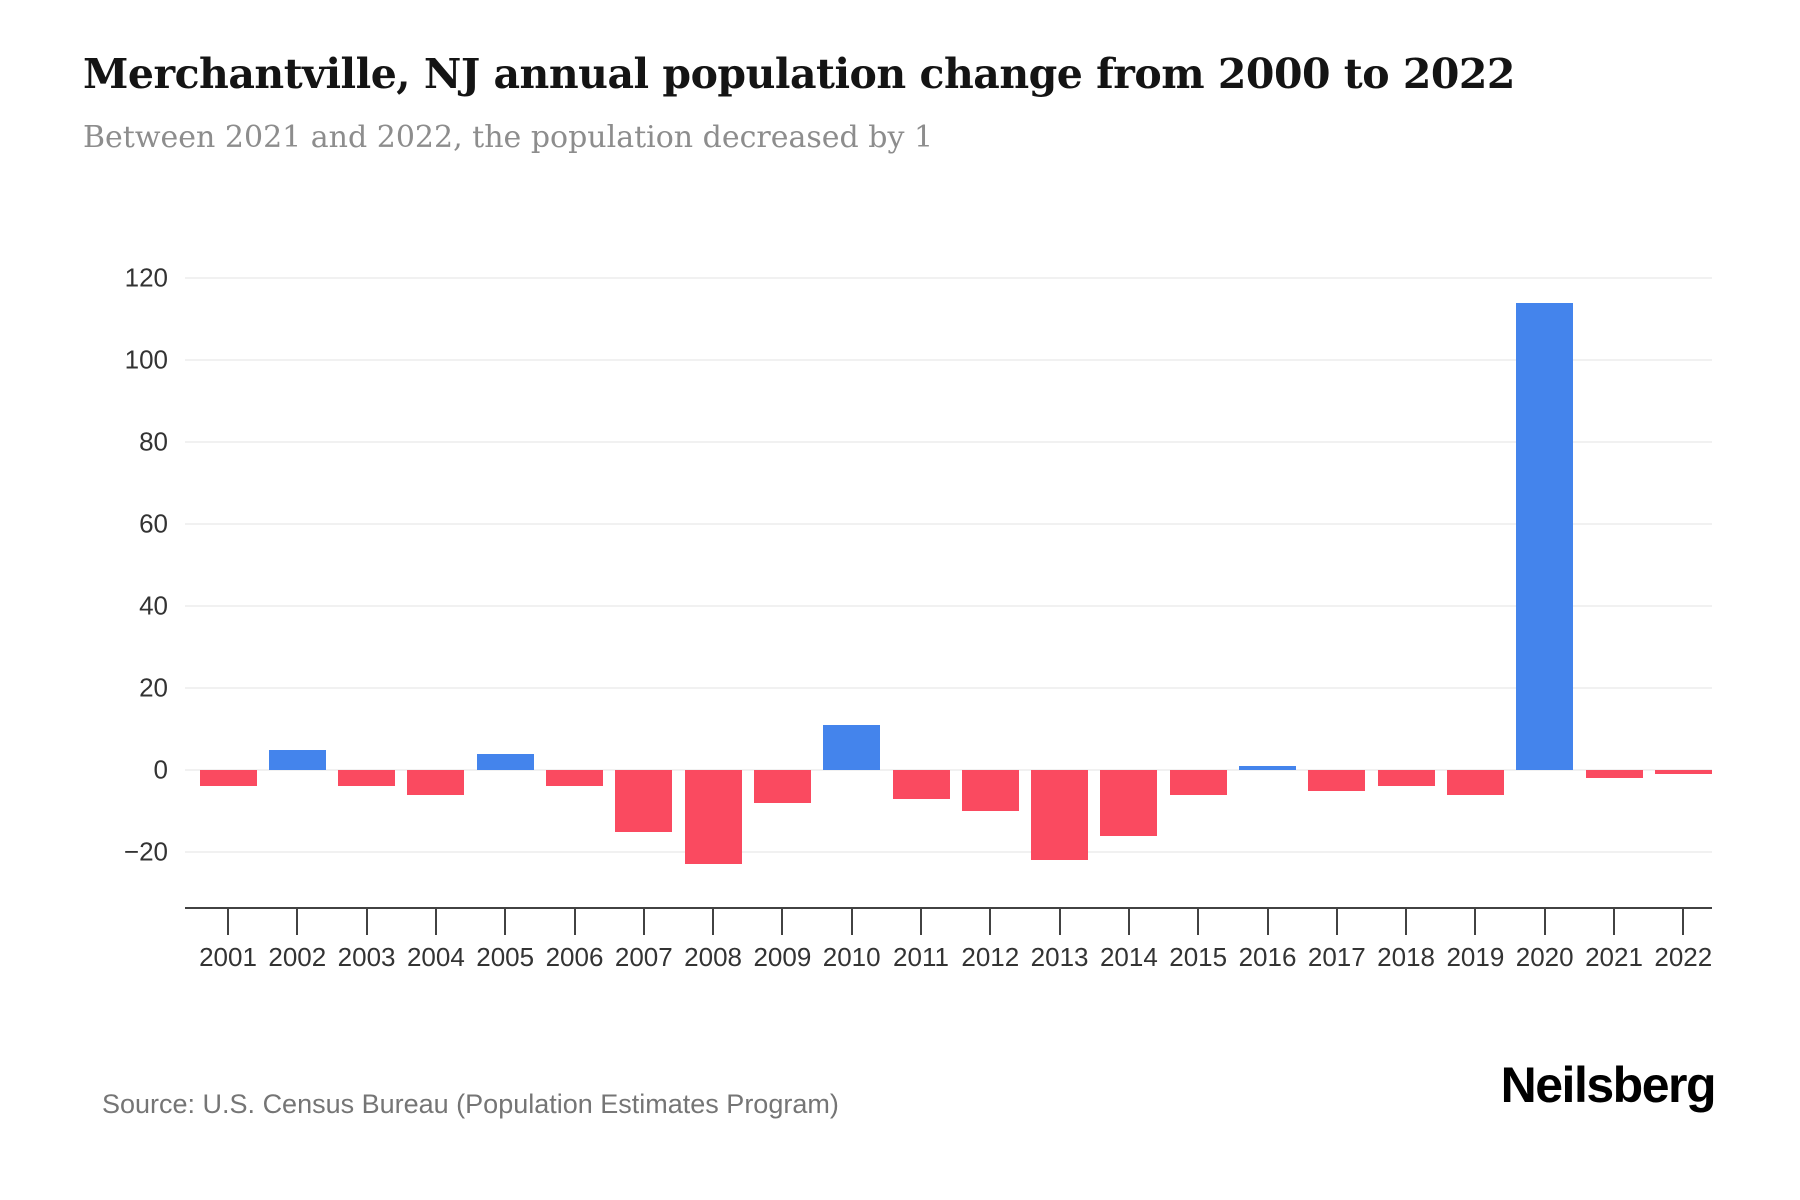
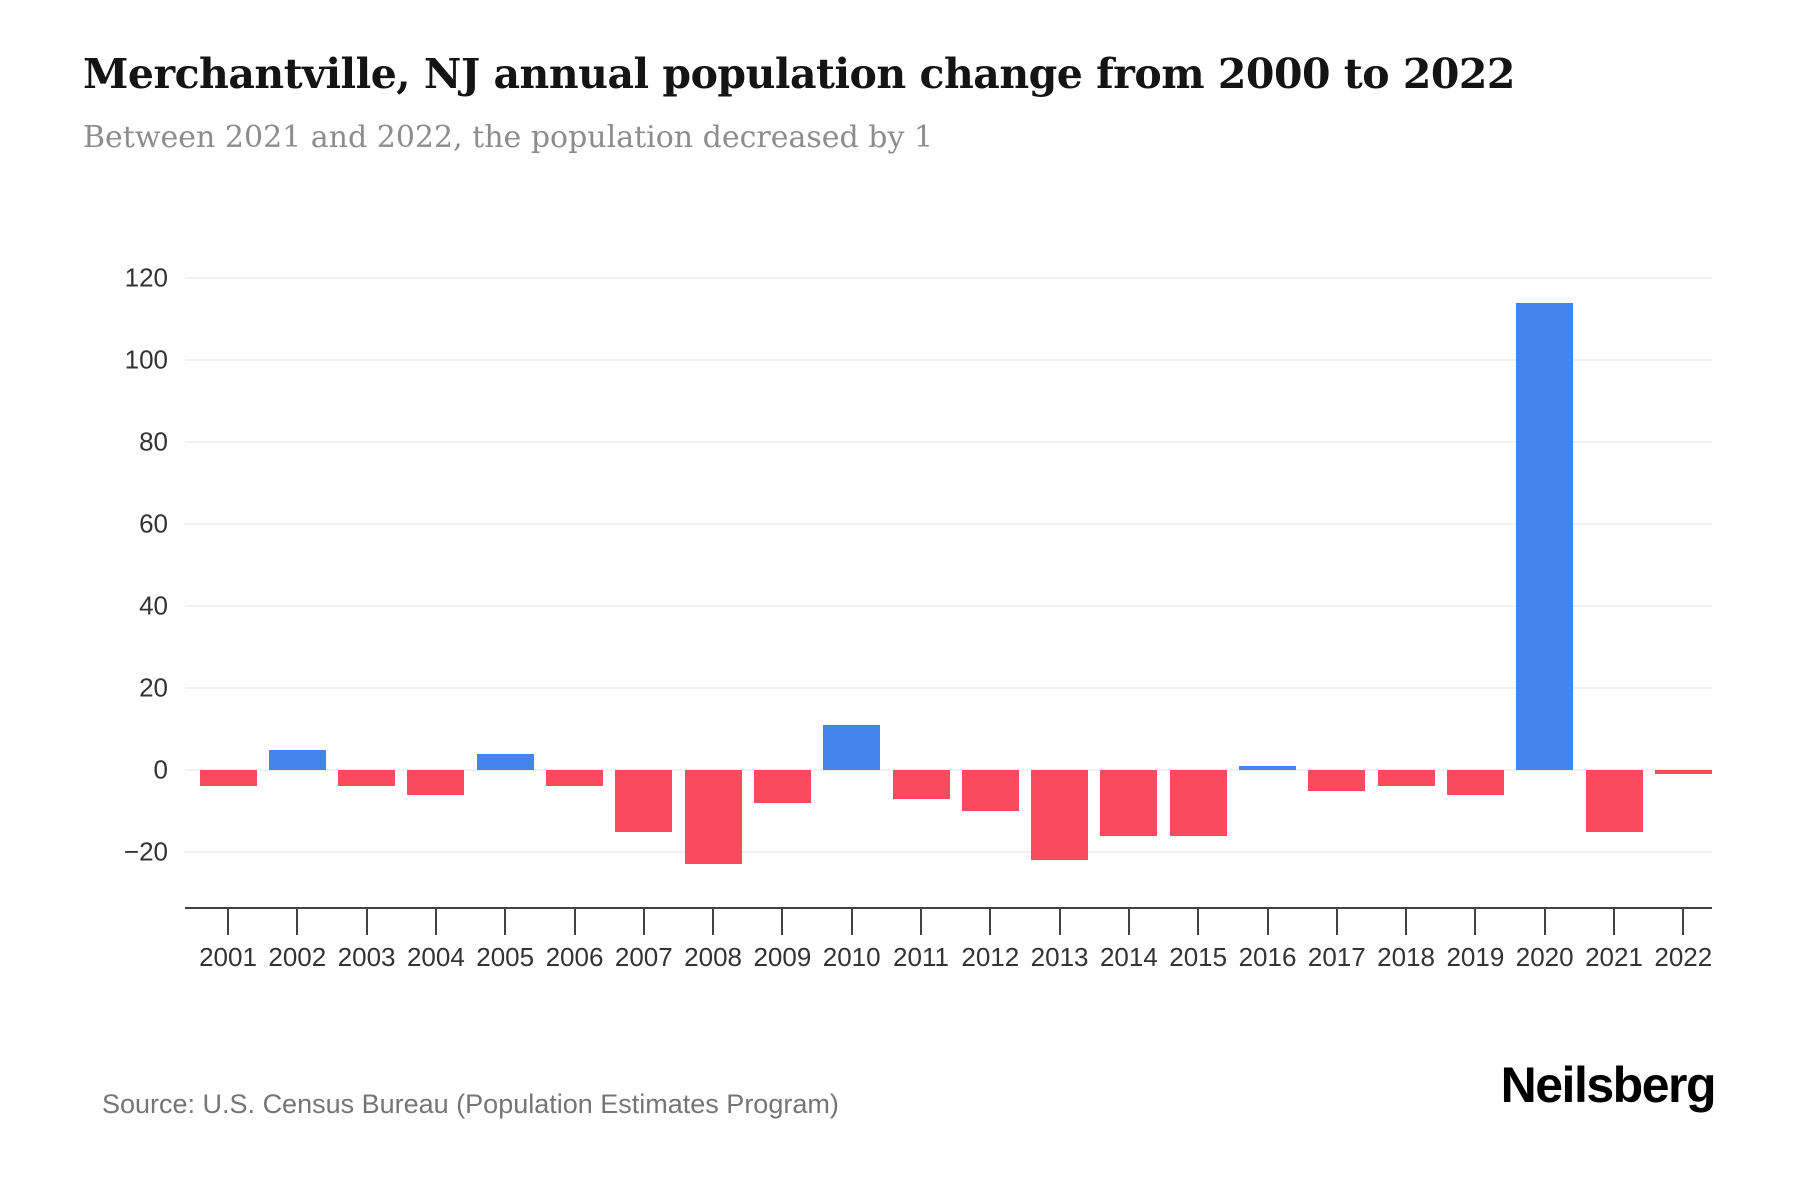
2015: -6 -> -16
2021: -2 -> -15
